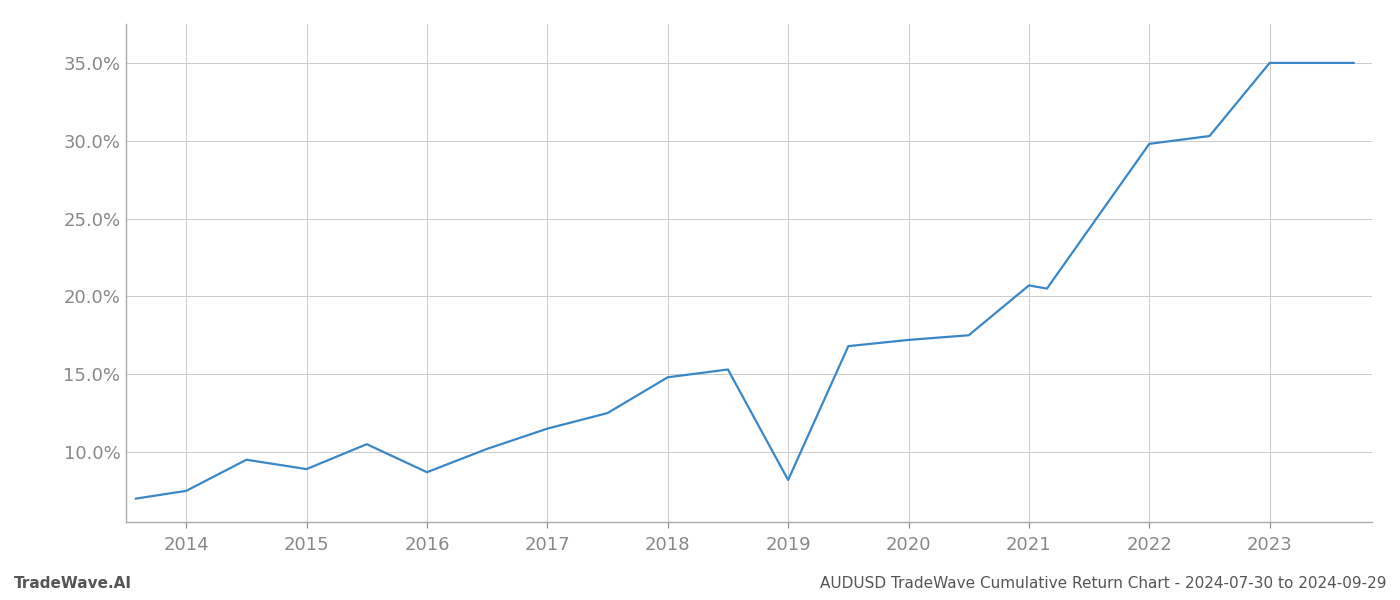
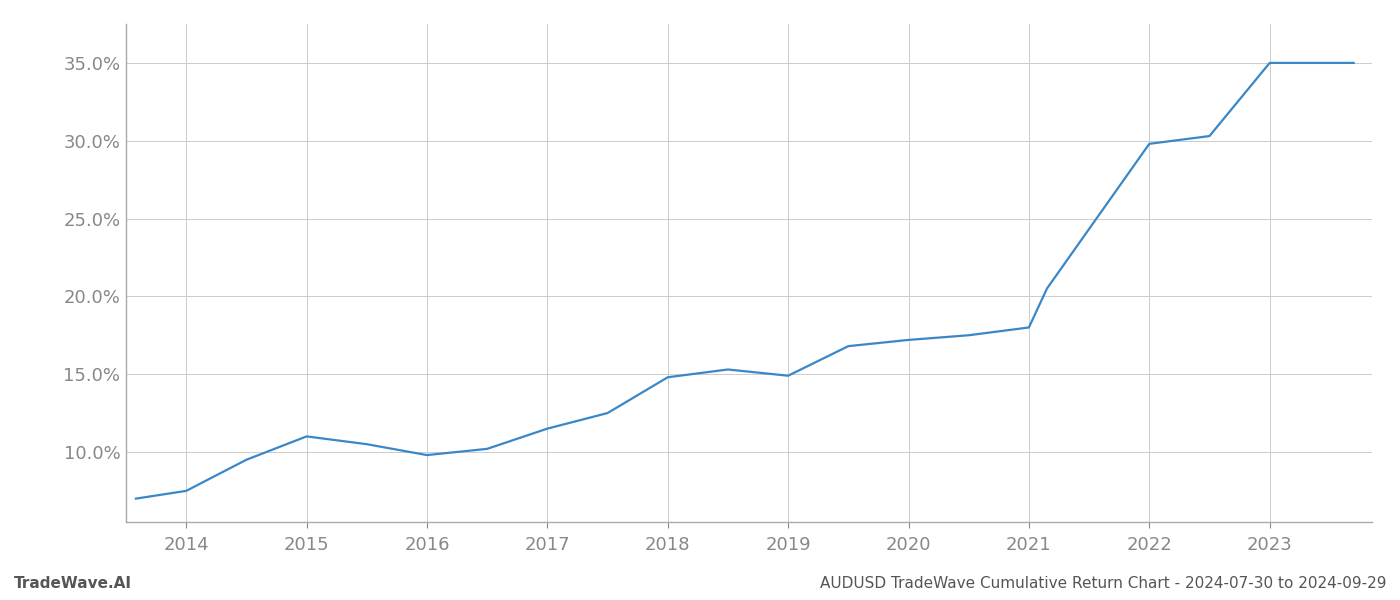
2015: 8.9% -> 11.0%
2016: 8.7% -> 9.8%
2019: 8.2% -> 14.9%
2021: 20.7% -> 18.0%
